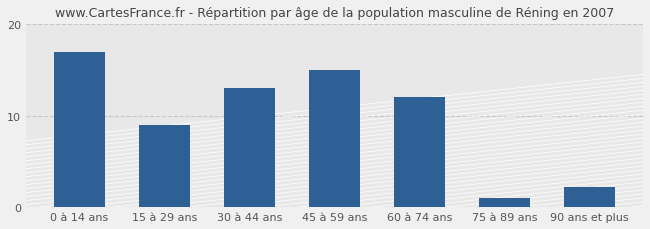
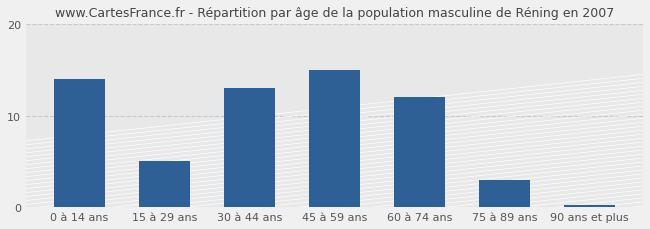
0 à 14 ans: 17.0 -> 14.0
15 à 29 ans: 9.0 -> 5.0
75 à 89 ans: 1.0 -> 3.0
90 ans et plus: 2.2 -> 0.2
